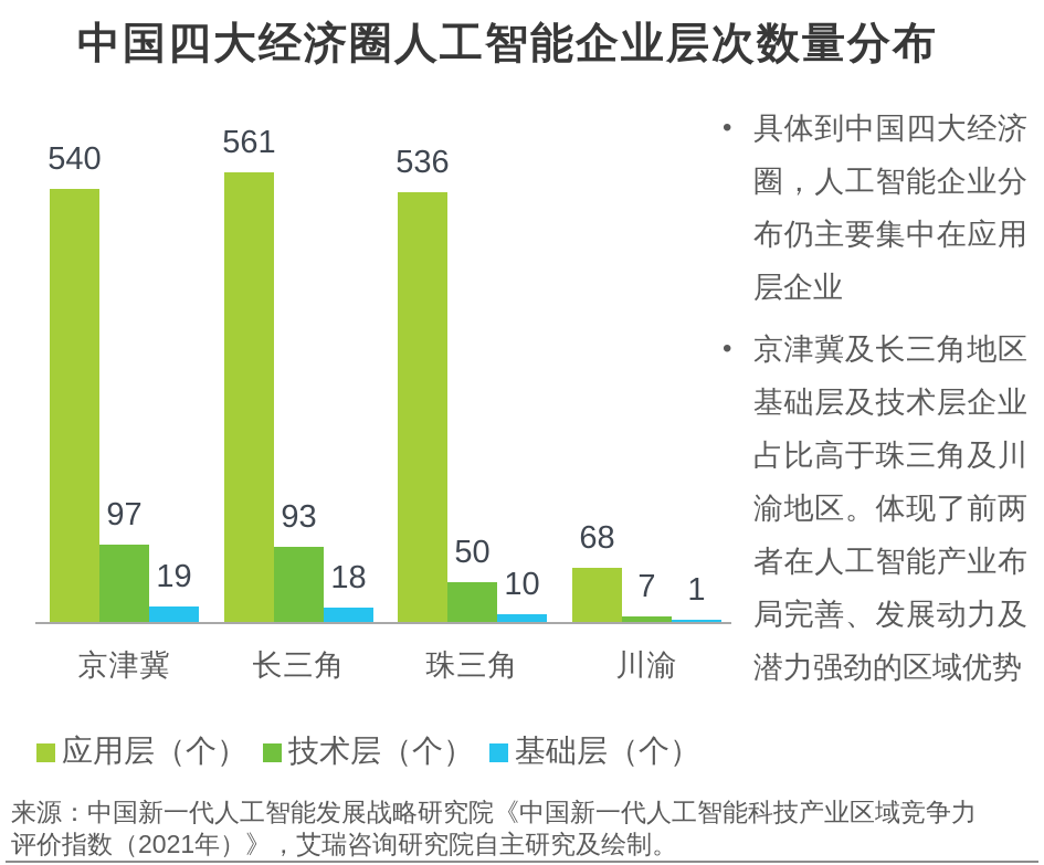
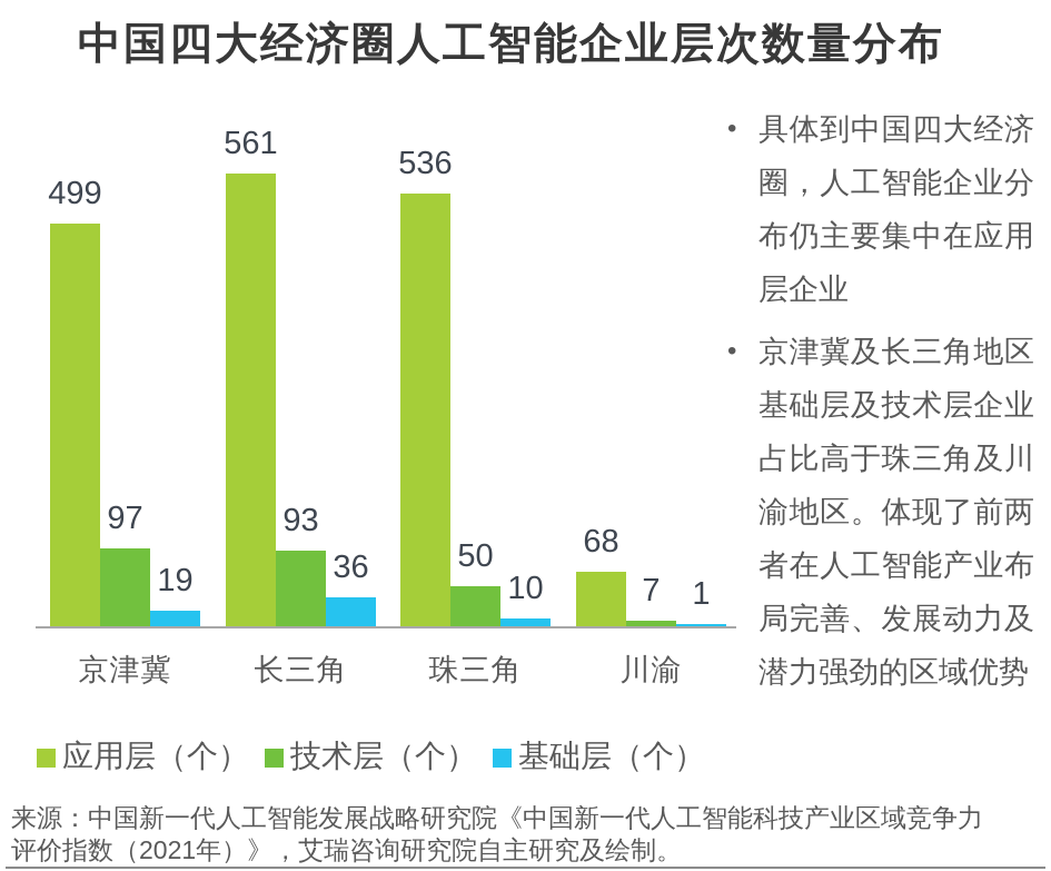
应用层（个）/京津冀: 540 -> 499
基础层（个）/长三角: 18 -> 36
